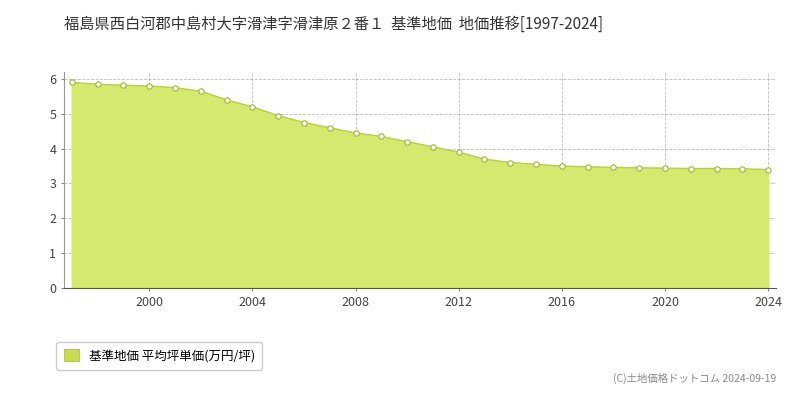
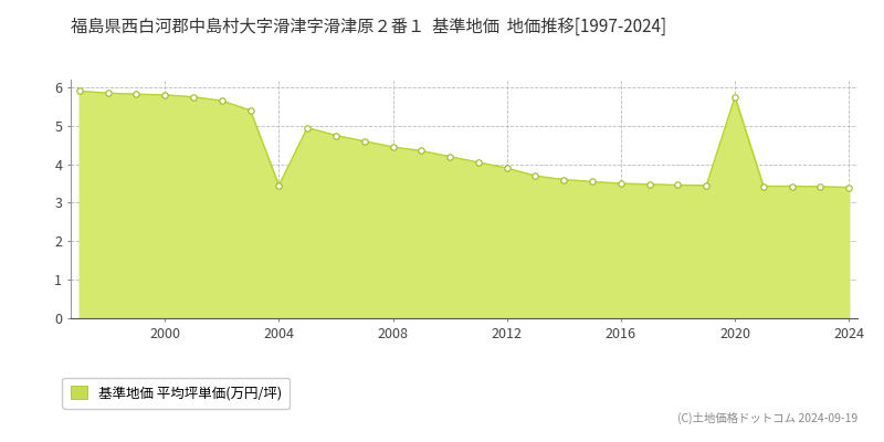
2004: 5.20 -> 3.45
2020: 3.44 -> 5.75
